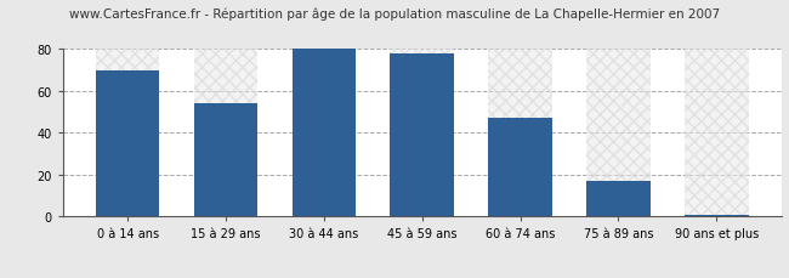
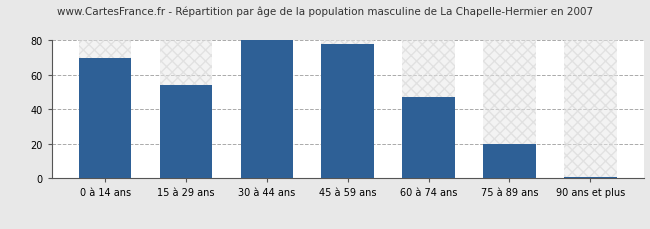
75 à 89 ans: 17 -> 20
